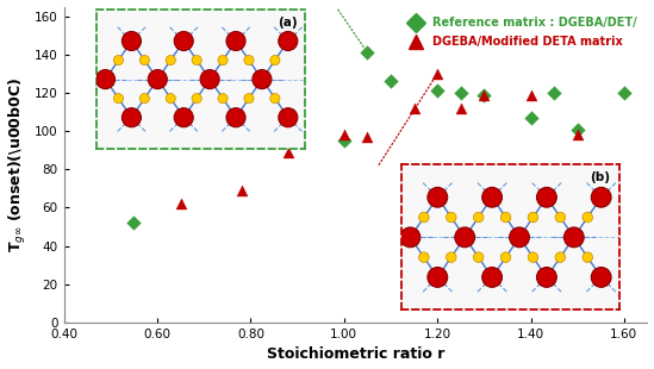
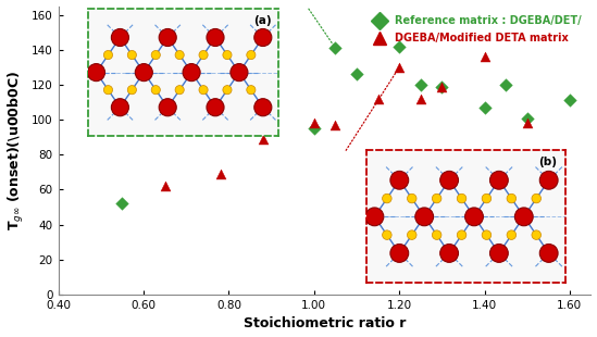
Reference matrix : DGEBA/DET//1.20: 121 -> 142
DGEBA/Modified DETA matrix/1.40: 119 -> 136
Reference matrix : DGEBA/DET//1.60: 120 -> 111
